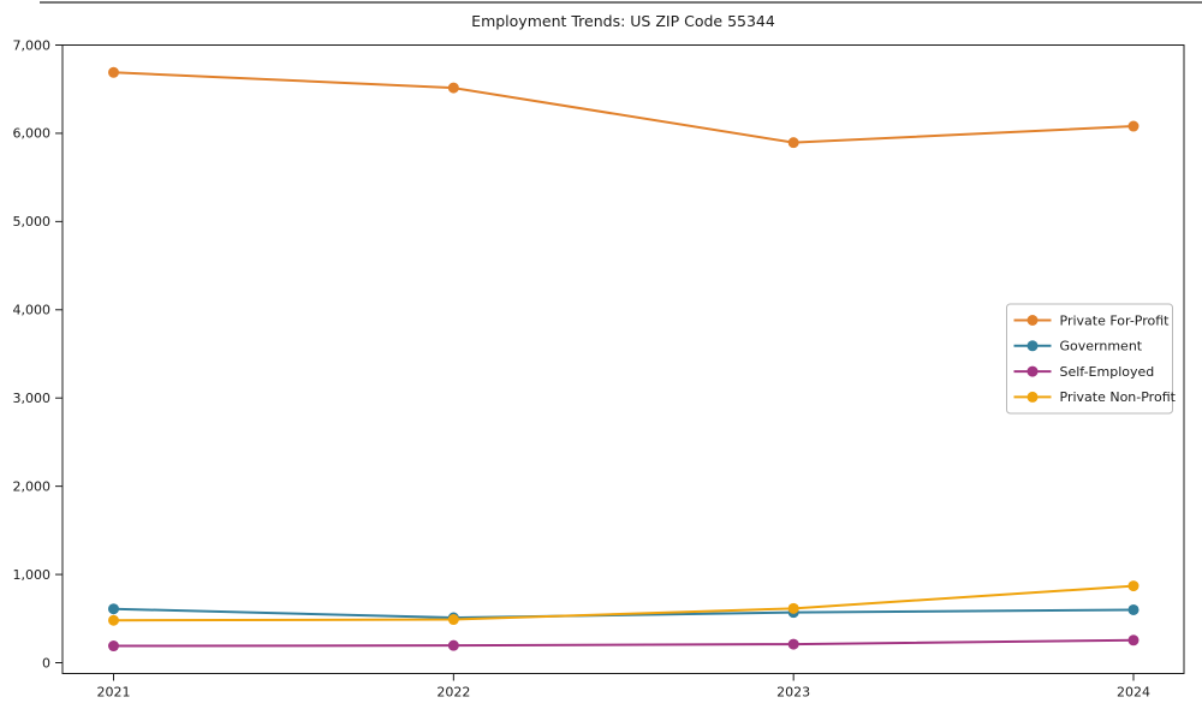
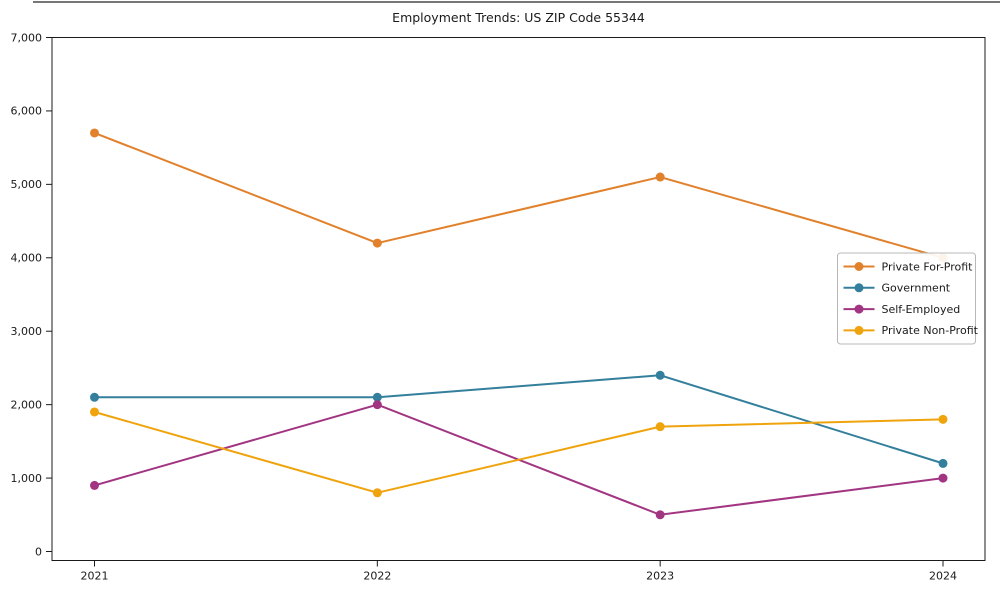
Private For-Profit/2021: 6700 -> 5700
Government/2021: 600 -> 2100
Self-Employed/2021: 200 -> 900
Private Non-Profit/2021: 500 -> 1900
Private For-Profit/2022: 6500 -> 4200
Government/2022: 500 -> 2100
Self-Employed/2022: 200 -> 2000
Private Non-Profit/2022: 500 -> 800
Private For-Profit/2023: 5900 -> 5100
Government/2023: 600 -> 2400
Self-Employed/2023: 200 -> 500
Private Non-Profit/2023: 600 -> 1700
Private For-Profit/2024: 6100 -> 4000
Government/2024: 600 -> 1200
Self-Employed/2024: 300 -> 1000
Private Non-Profit/2024: 900 -> 1800
